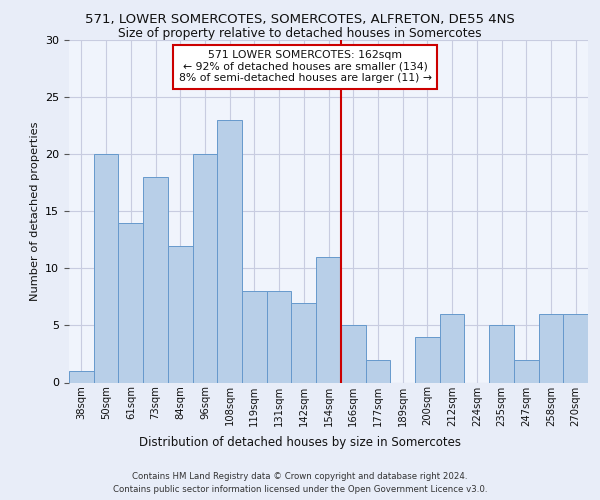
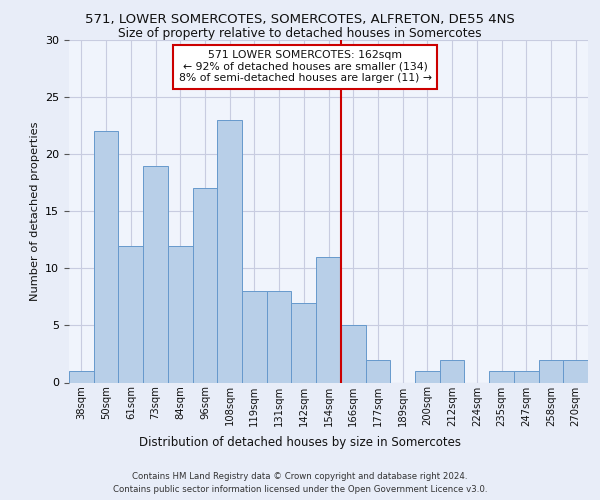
50sqm: 20 -> 22
61sqm: 14 -> 12
73sqm: 18 -> 19
96sqm: 20 -> 17
200sqm: 4 -> 1
212sqm: 6 -> 2
235sqm: 5 -> 1
247sqm: 2 -> 1
258sqm: 6 -> 2
270sqm: 6 -> 2
